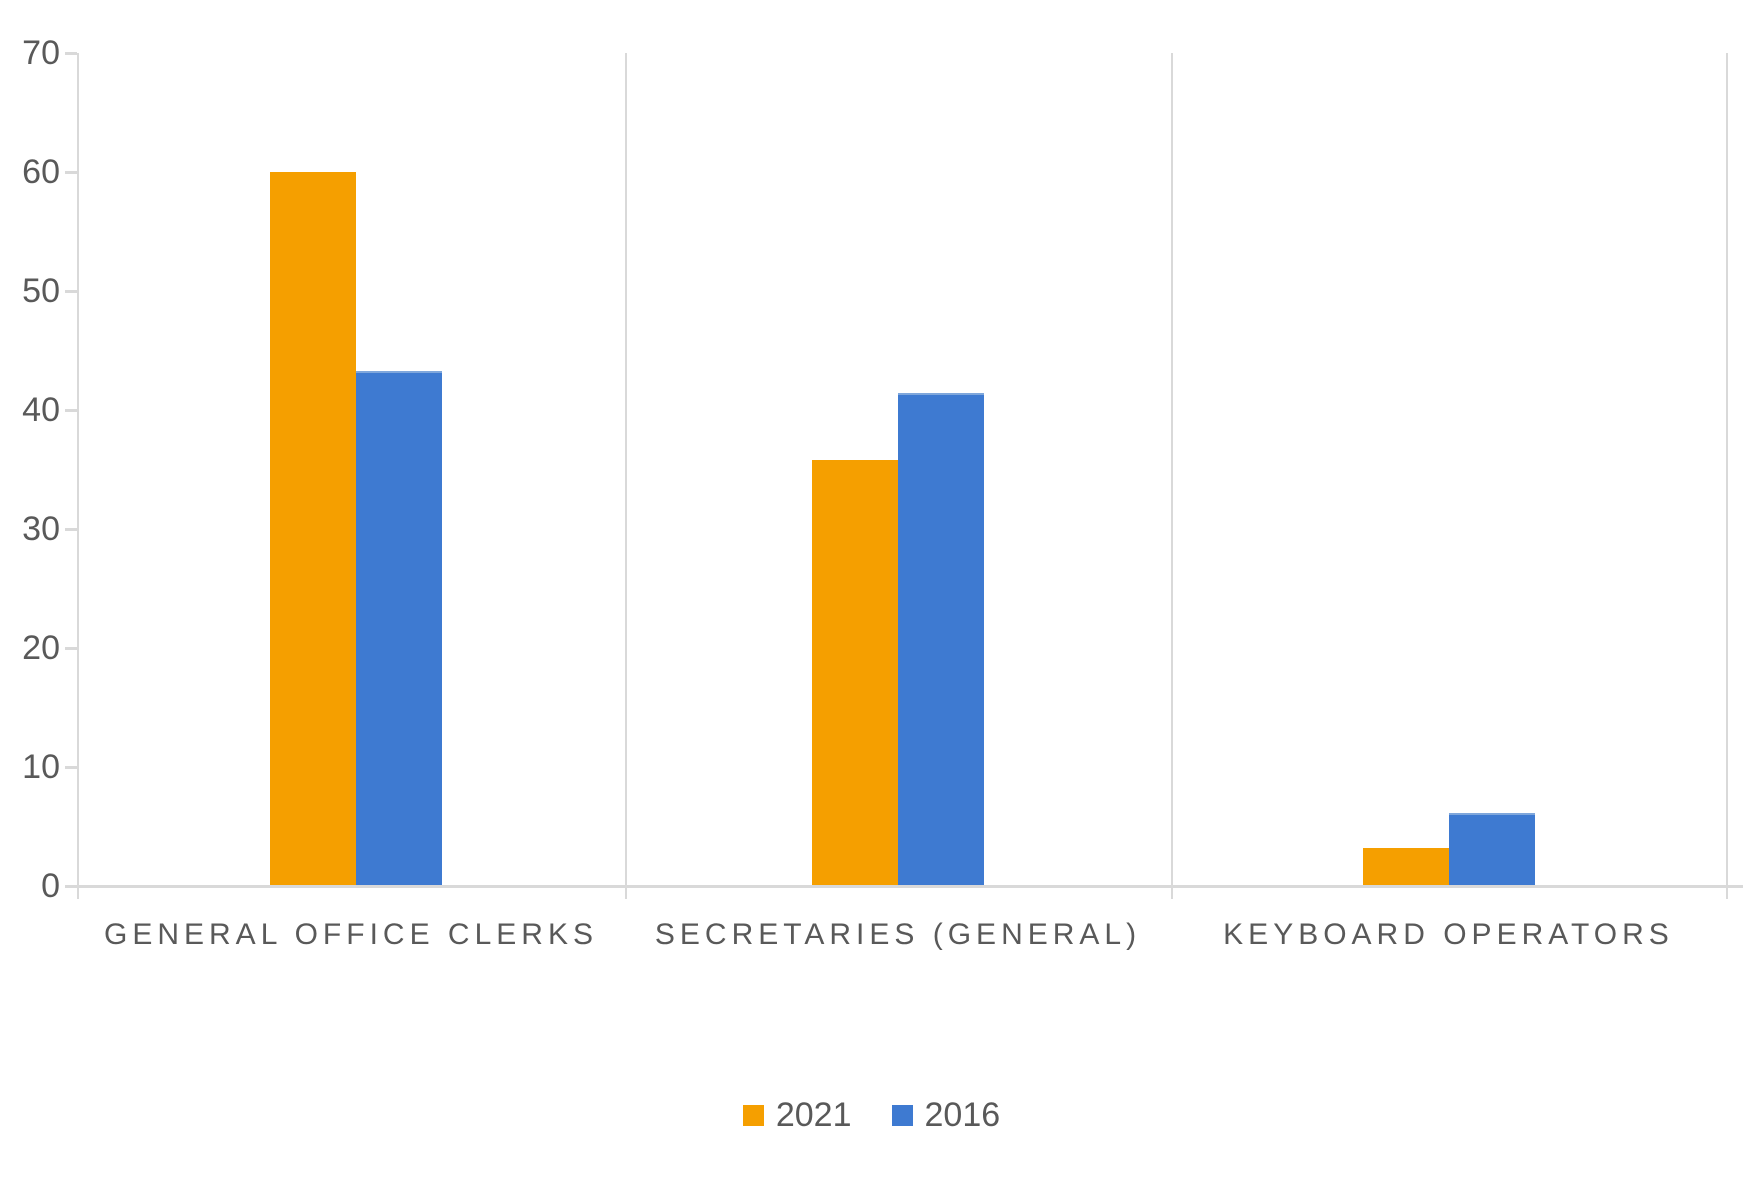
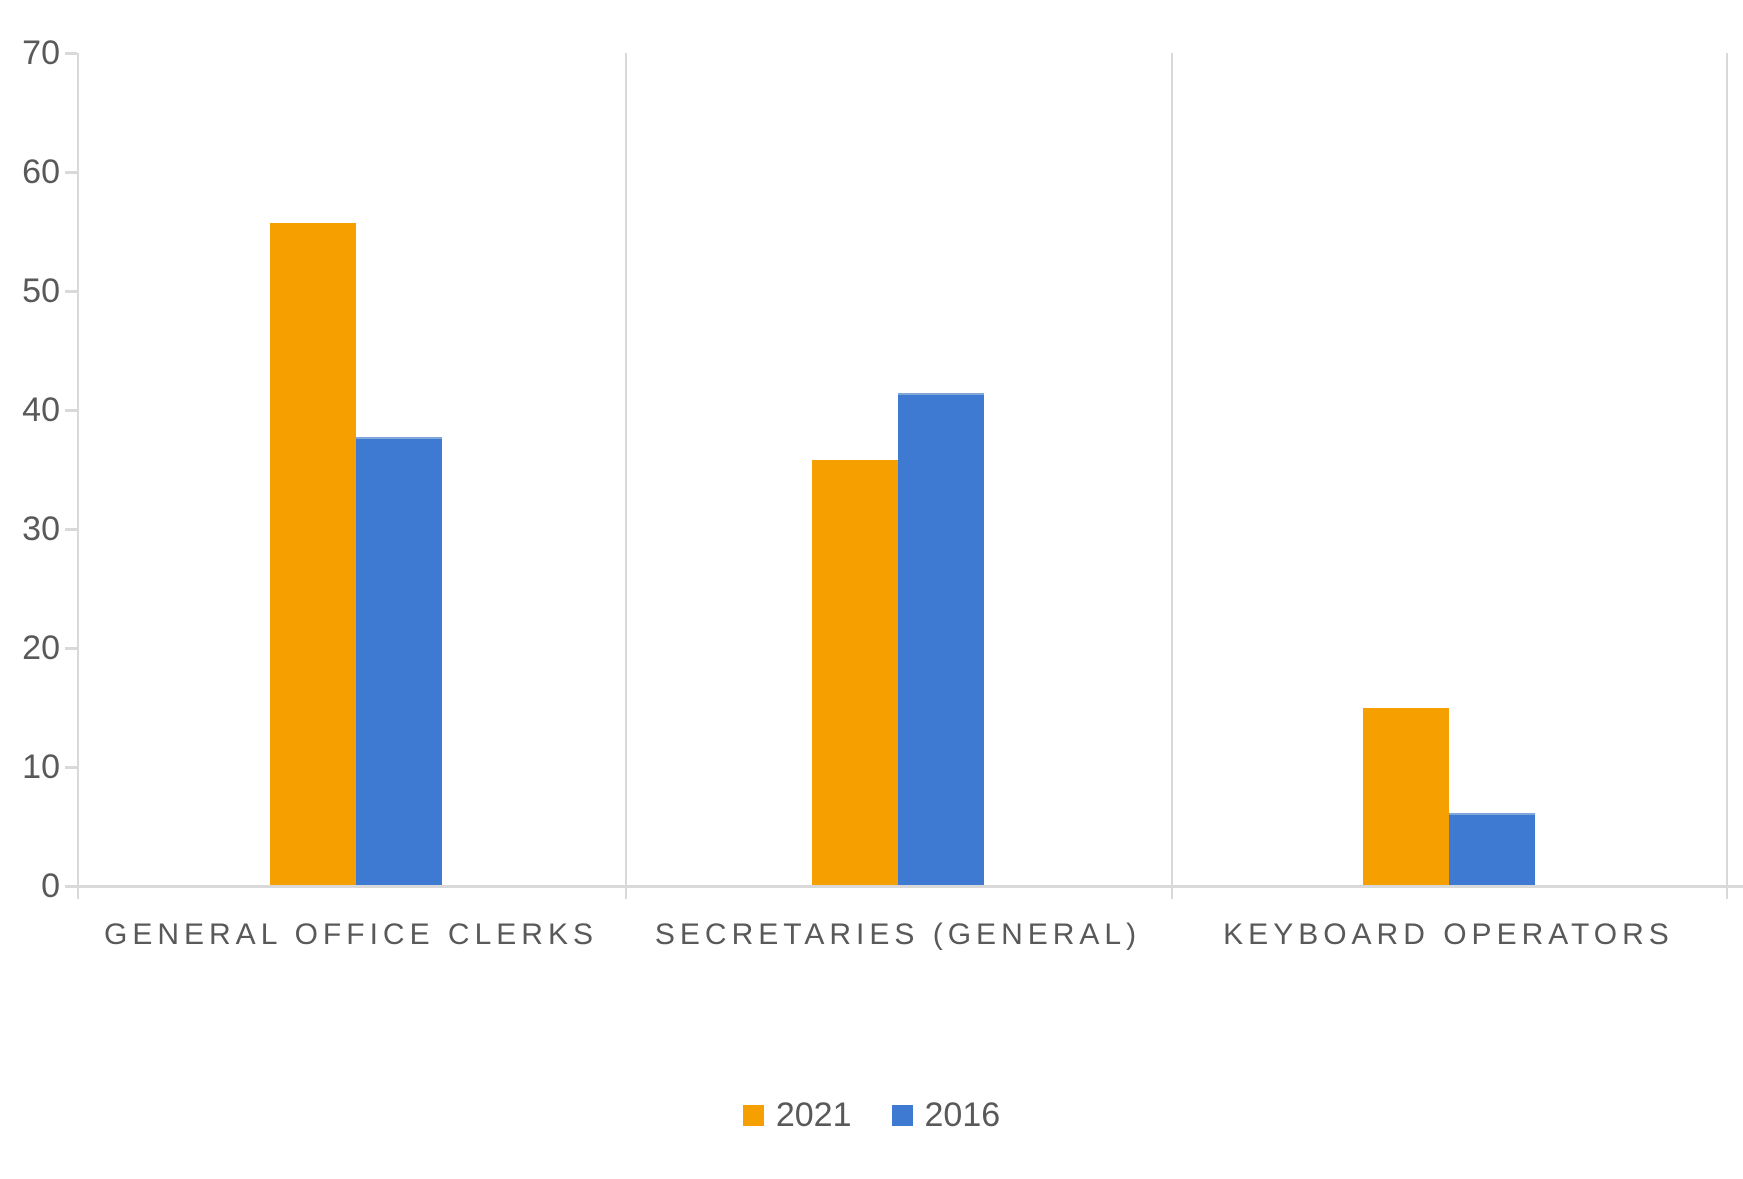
2021/GENERAL OFFICE CLERKS: 60.0 -> 55.7
2016/GENERAL OFFICE CLERKS: 43.3 -> 37.7
2021/KEYBOARD OPERATORS: 3.2 -> 15.0
